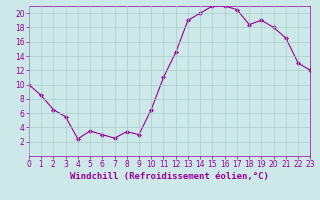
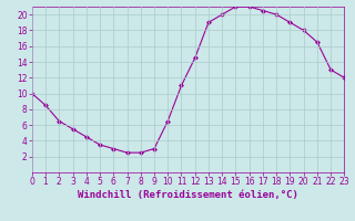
4: 2.4 -> 4.5
8: 3.4 -> 2.5
18: 18.4 -> 20.0
